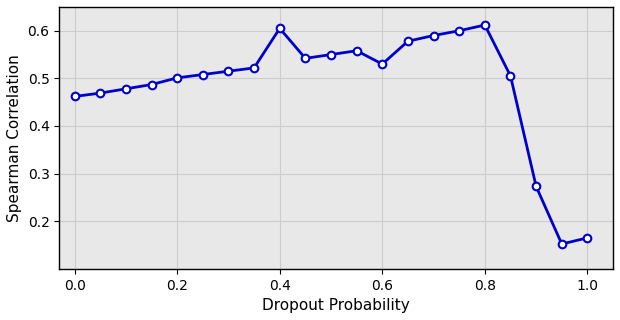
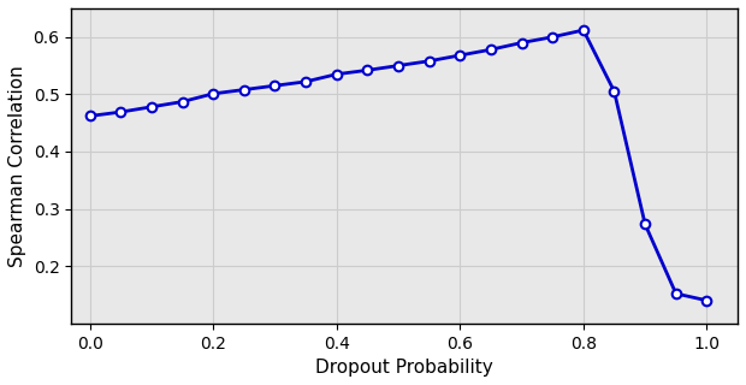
0.4: 0.605 -> 0.535
0.6: 0.530 -> 0.568
1.0: 0.165 -> 0.140
